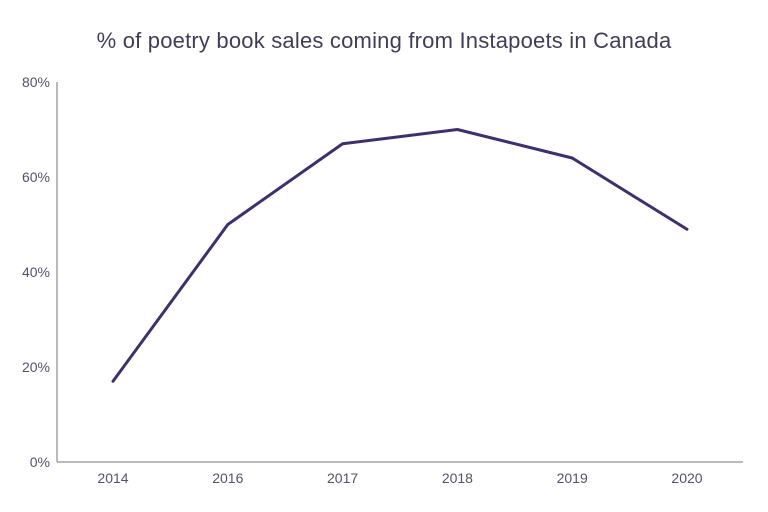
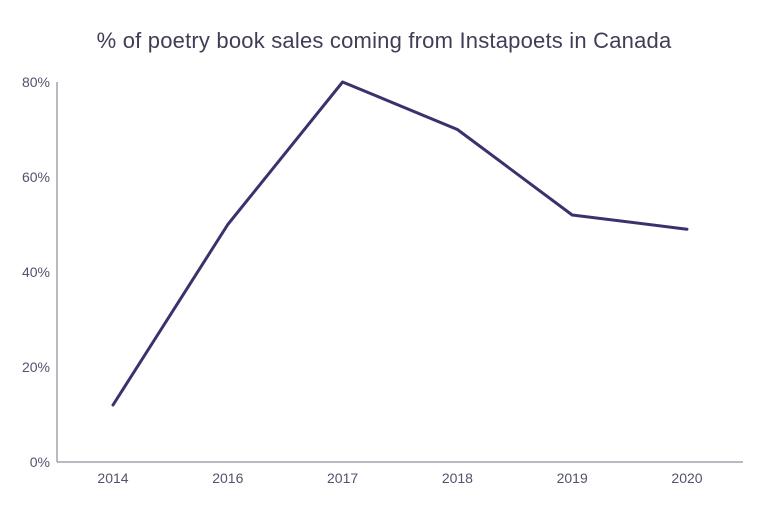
2014: 17% -> 12%
2017: 67% -> 80%
2019: 64% -> 52%
